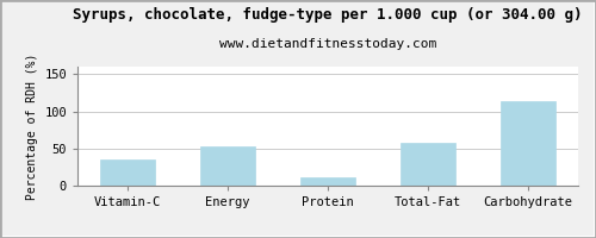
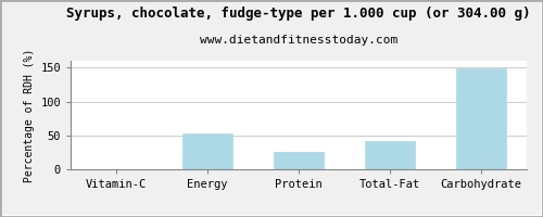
Vitamin-C: 36 -> 0
Protein: 12 -> 26
Total-Fat: 58 -> 42
Carbohydrate: 114 -> 149
